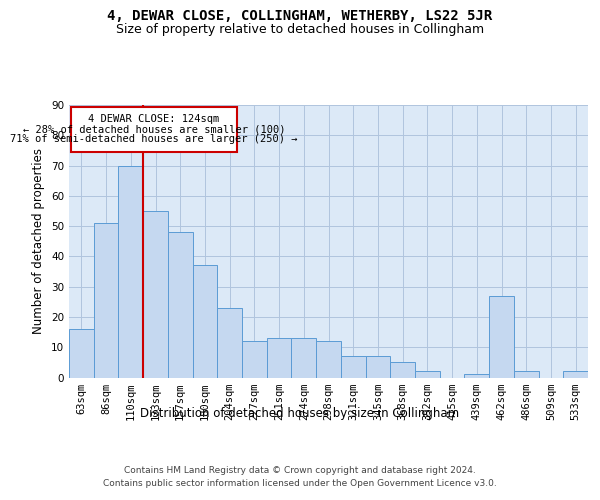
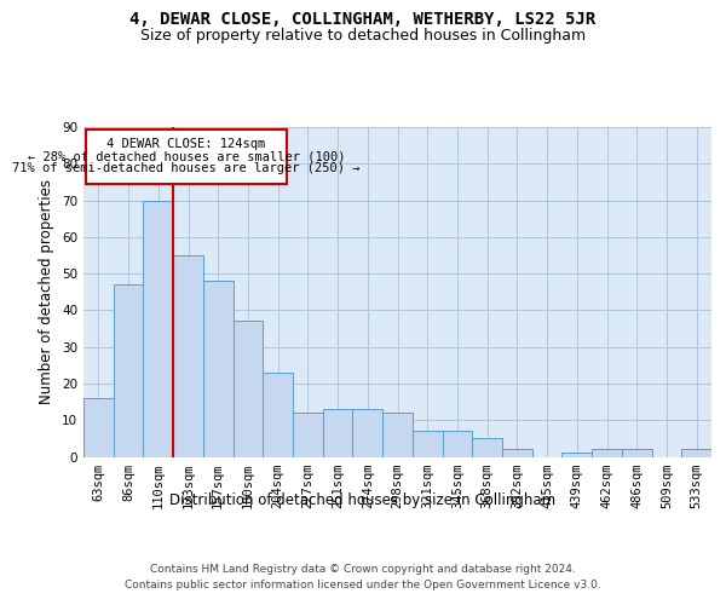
86sqm: 51 -> 47
462sqm: 27 -> 2
